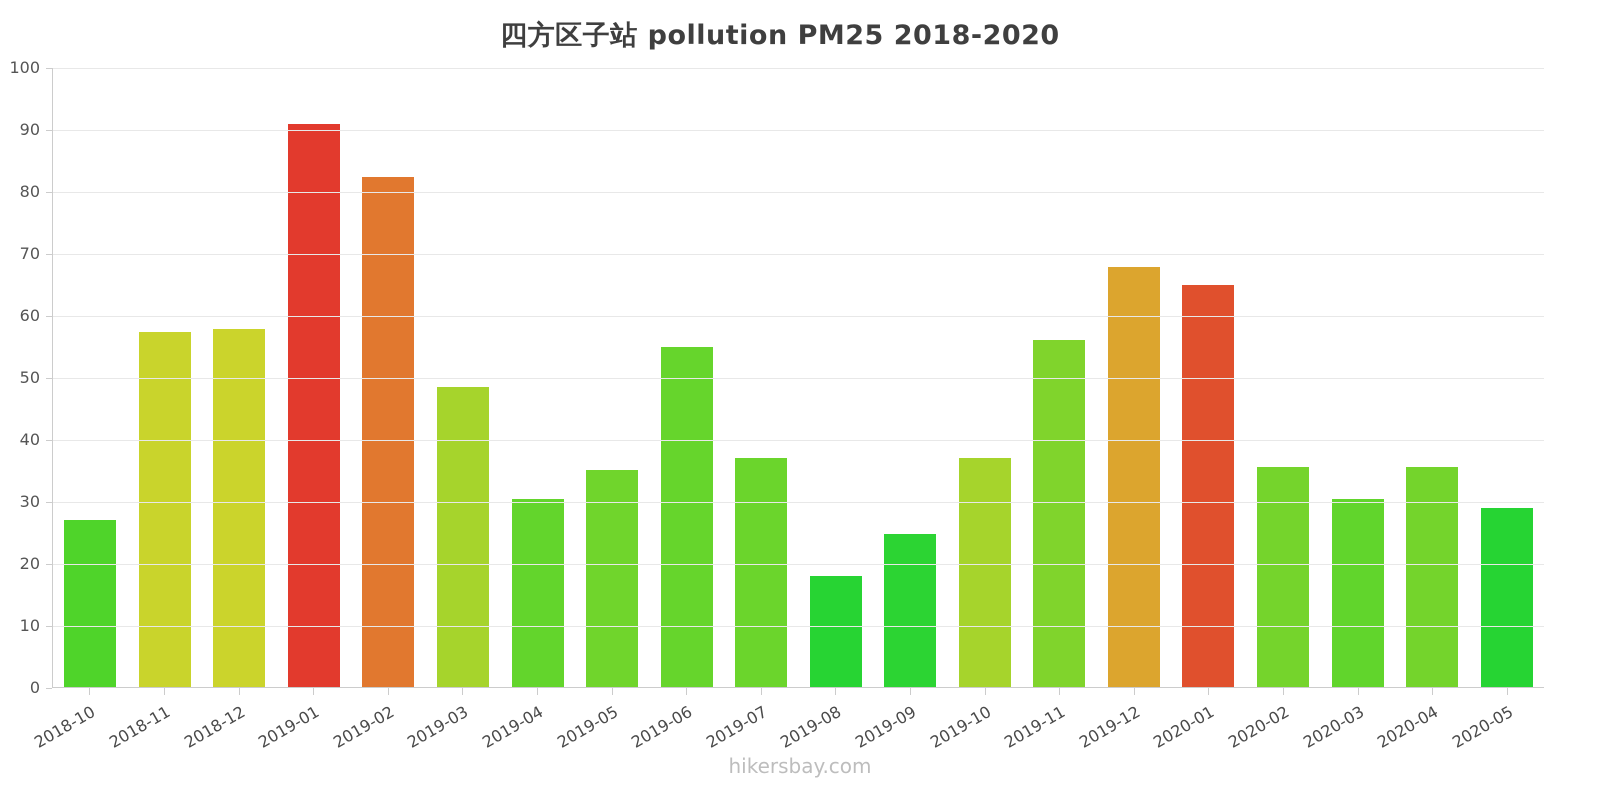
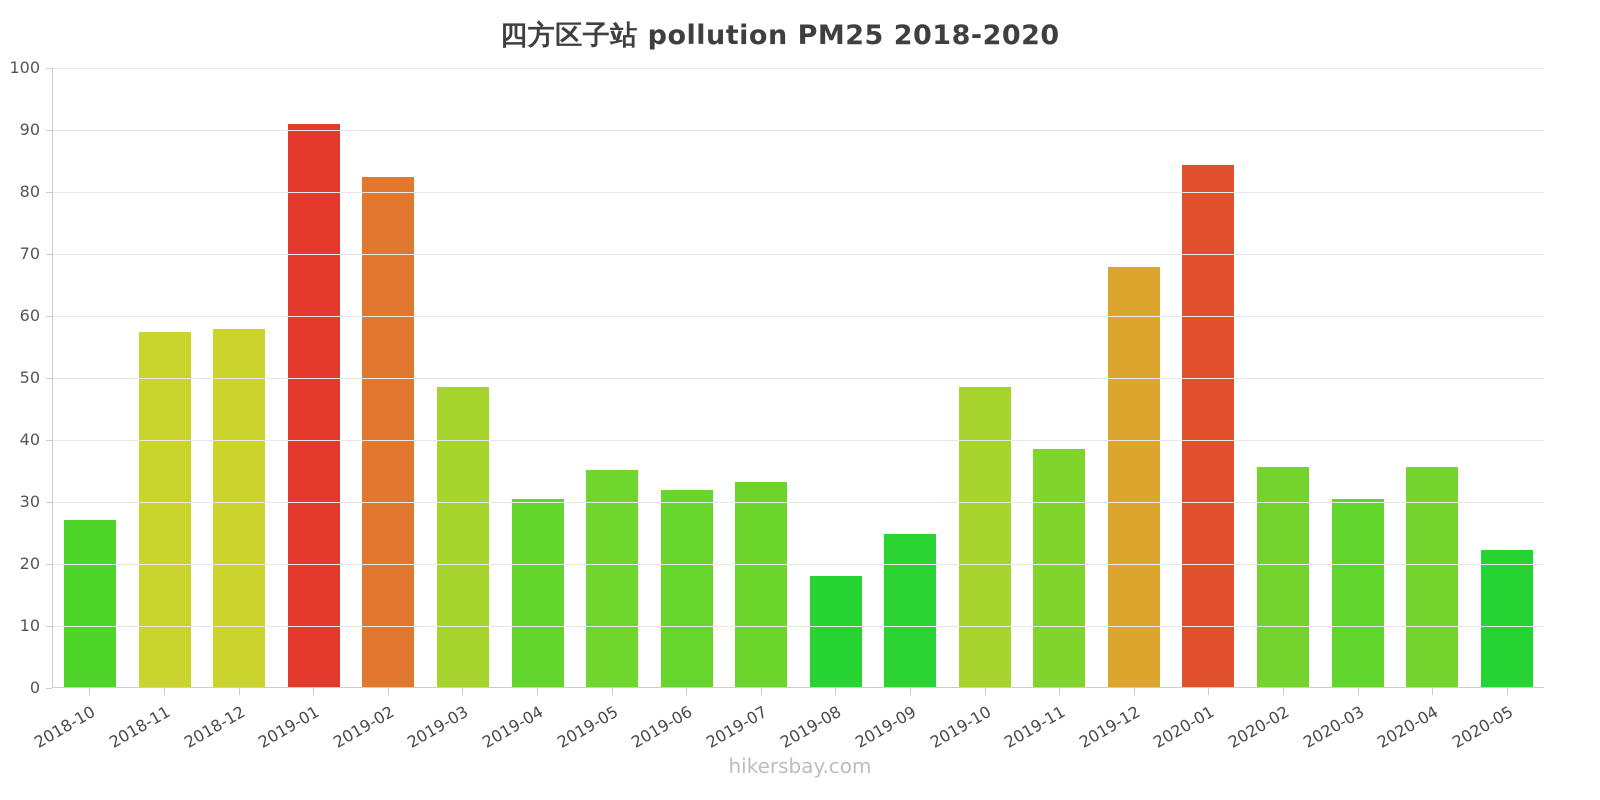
2019-06: 55 -> 32
2019-07: 37 -> 33
2019-10: 37 -> 48
2019-11: 56 -> 38
2020-01: 65 -> 84
2020-05: 29 -> 22
